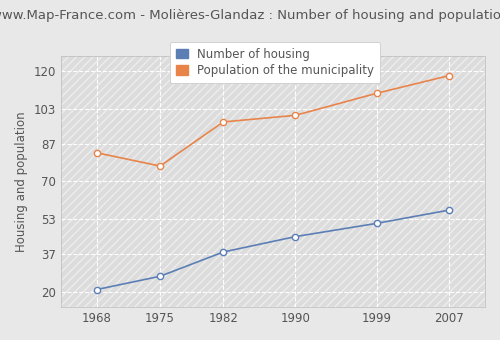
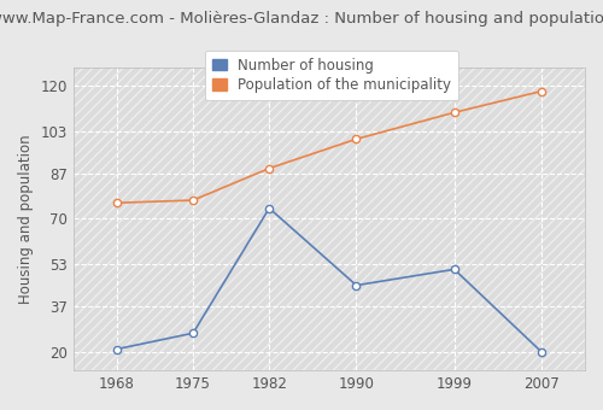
Population of the municipality/1968: 83 -> 76
Number of housing/1982: 38 -> 74
Population of the municipality/1982: 97 -> 89
Number of housing/2007: 57 -> 20
